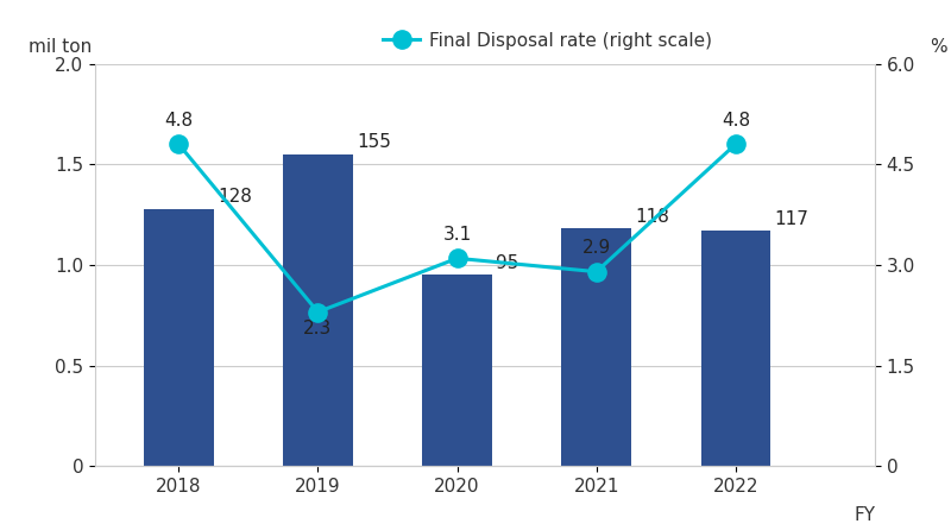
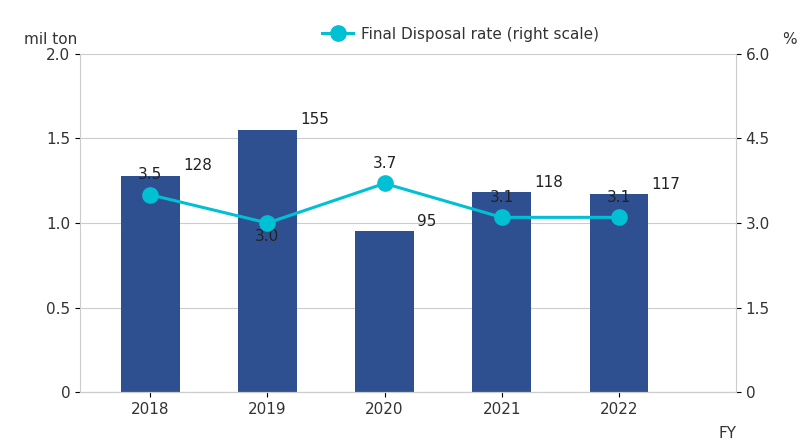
Final Disposal rate (right scale)/2018: 4.8 -> 3.5
Final Disposal rate (right scale)/2019: 2.3 -> 3.0
Final Disposal rate (right scale)/2020: 3.1 -> 3.7
Final Disposal rate (right scale)/2021: 2.9 -> 3.1
Final Disposal rate (right scale)/2022: 4.8 -> 3.1
